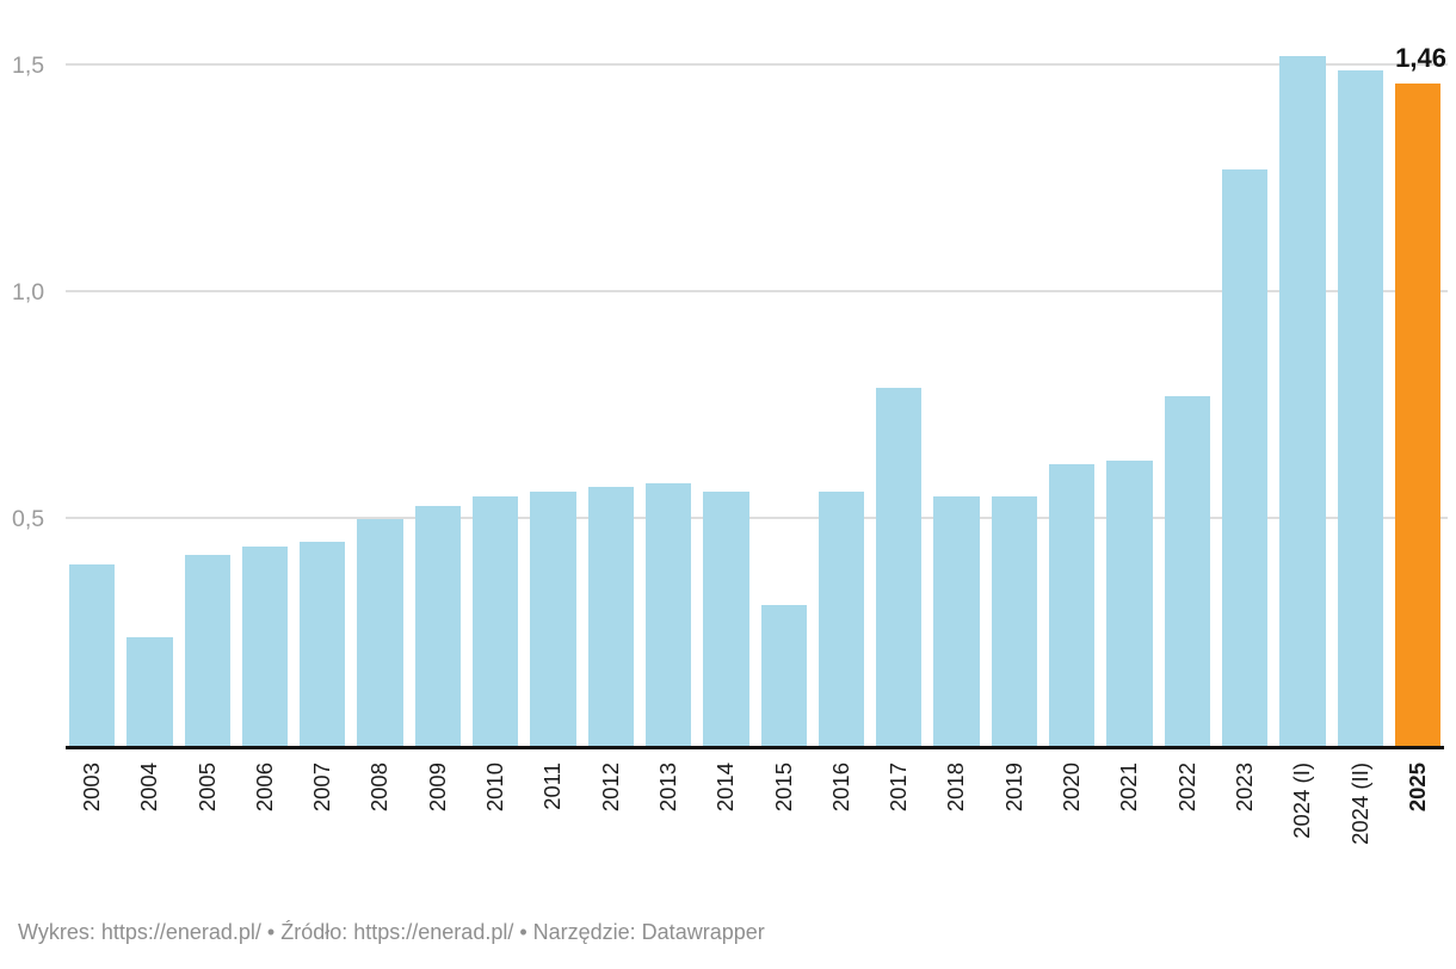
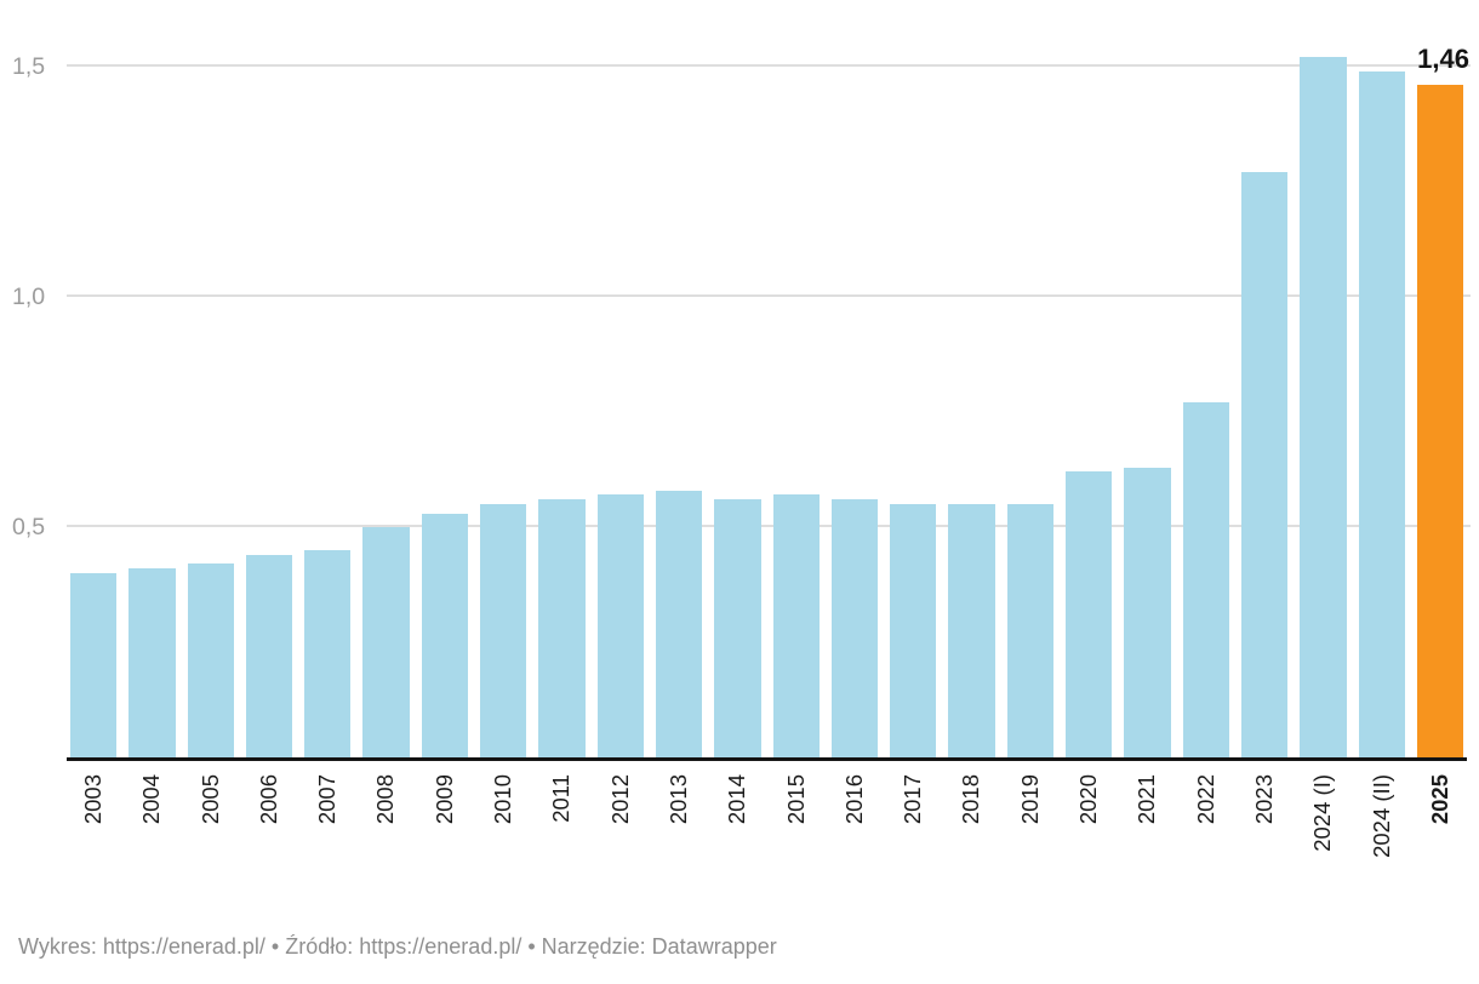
2004: 0,24 -> 0,41
2015: 0,31 -> 0,57
2017: 0,79 -> 0,55
